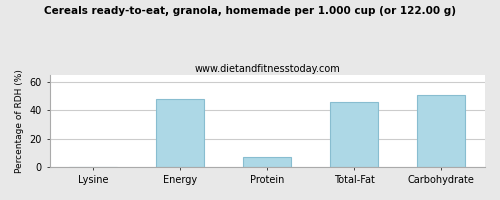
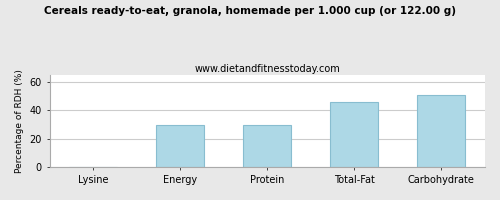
Energy: 48 -> 30
Protein: 7 -> 30
